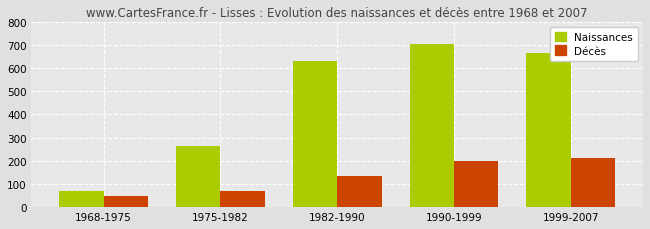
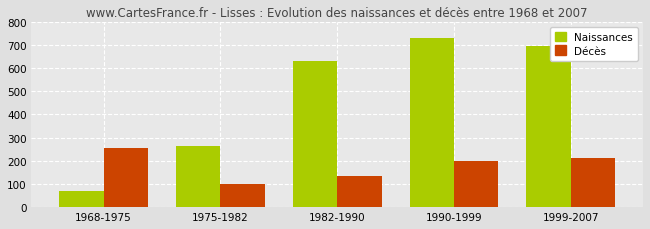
Décès/1968-1975: 50 -> 255
Décès/1975-1982: 68 -> 100
Naissances/1990-1999: 705 -> 730
Naissances/1999-2007: 665 -> 695
